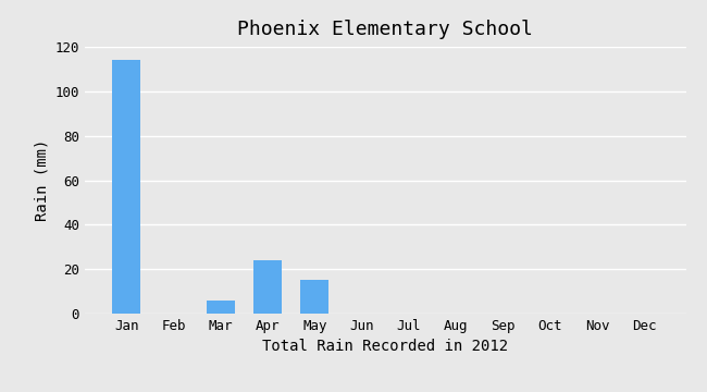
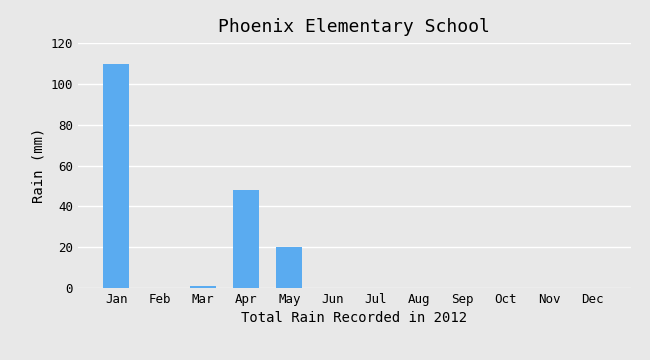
Jan: 114 -> 110
Mar: 6 -> 1
Apr: 24 -> 48
May: 15 -> 20
